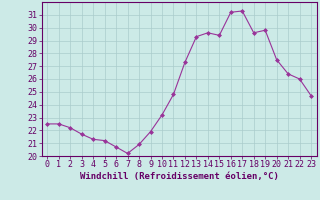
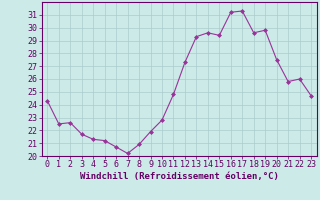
0: 22.5 -> 24.3
2: 22.2 -> 22.6
10: 23.2 -> 22.8
21: 26.4 -> 25.8
